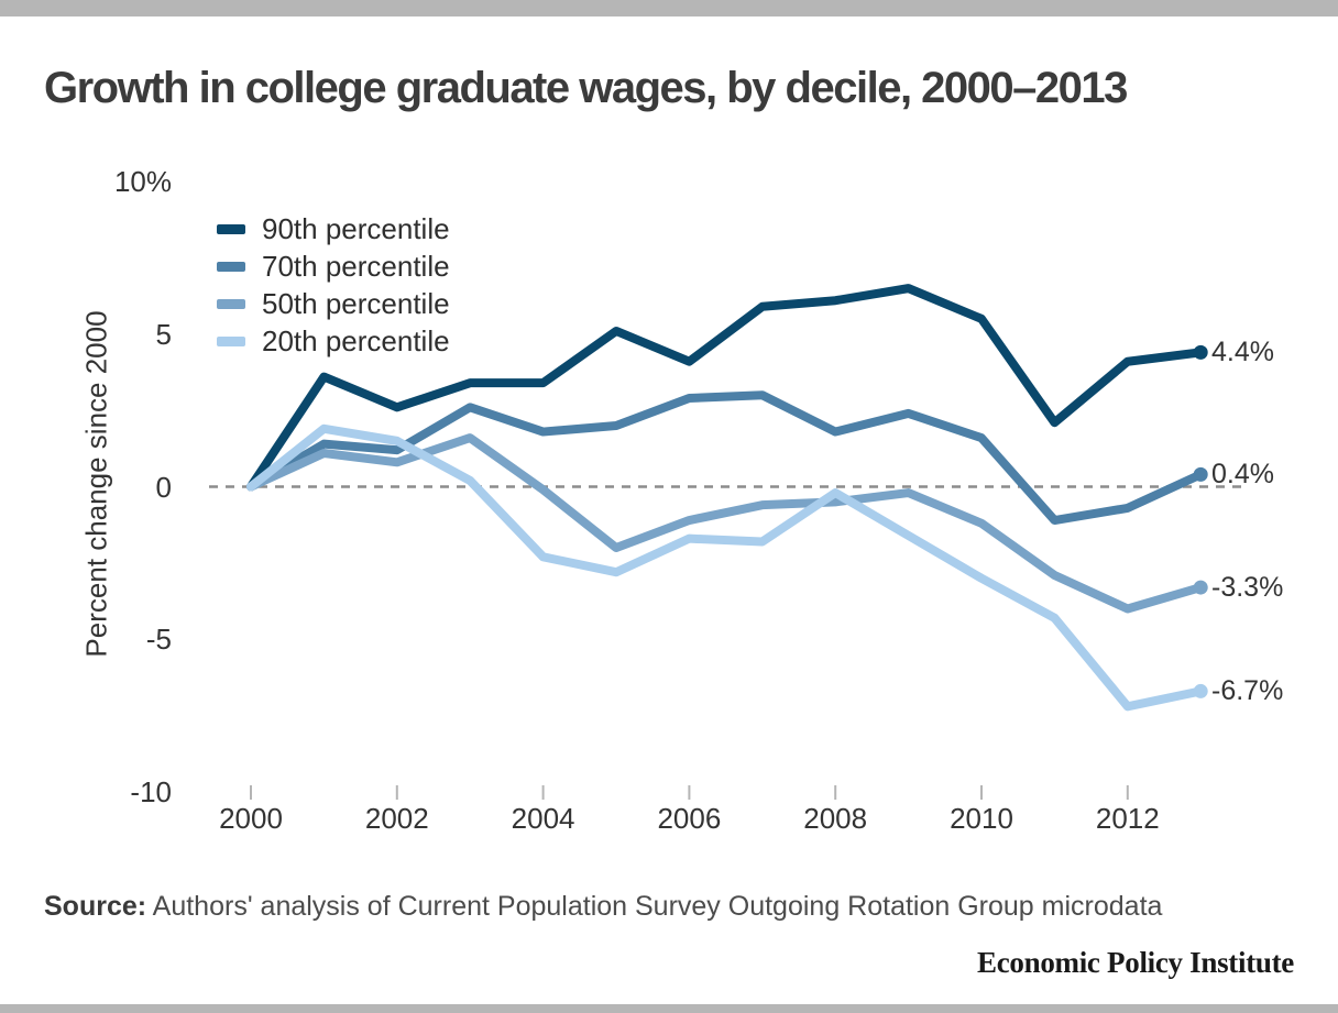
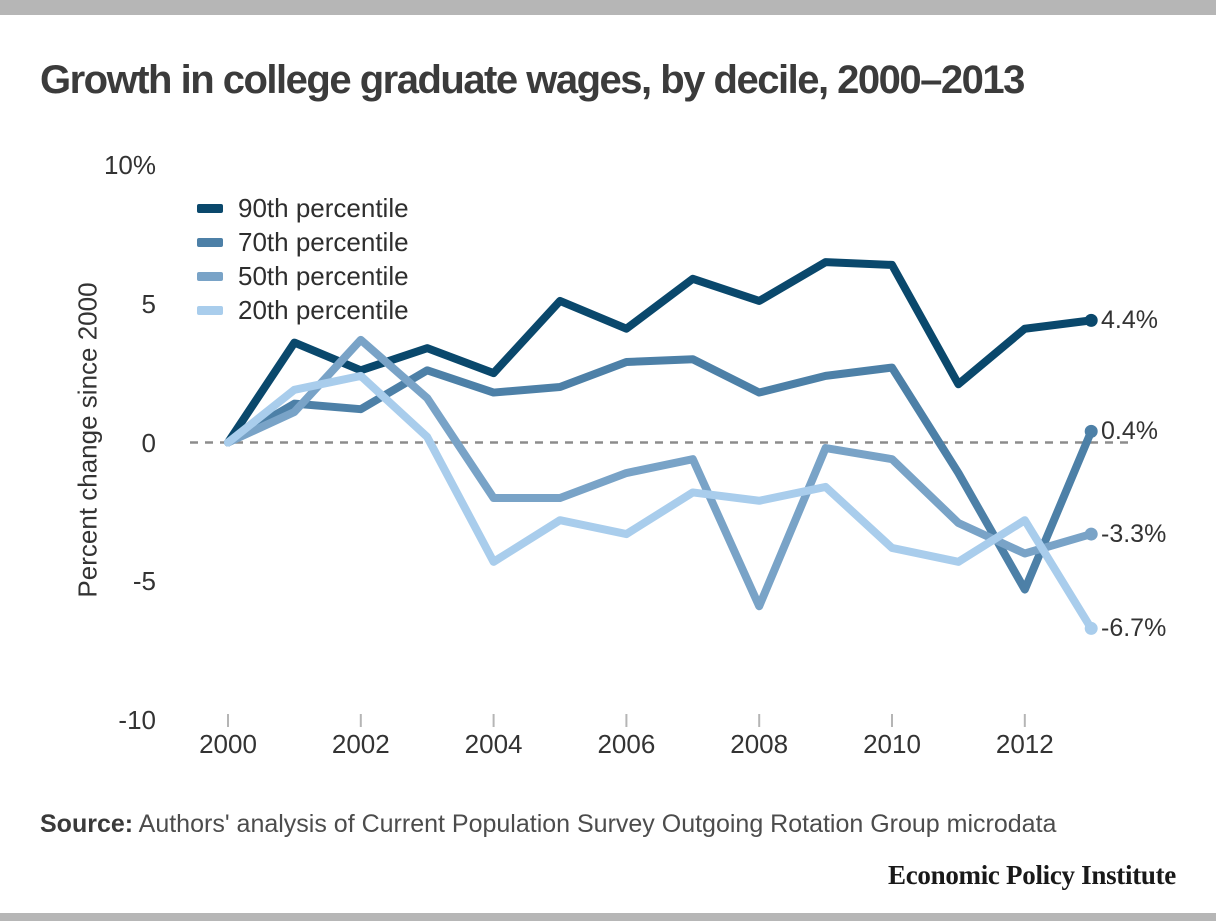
50th percentile/2002: 0.8% -> 3.7%
20th percentile/2002: 1.5% -> 2.4%
90th percentile/2004: 3.4% -> 2.5%
50th percentile/2004: -0.1% -> -2.0%
20th percentile/2004: -2.3% -> -4.3%
20th percentile/2006: -1.7% -> -3.3%
90th percentile/2008: 6.1% -> 5.1%
50th percentile/2008: -0.5% -> -5.9%
20th percentile/2008: -0.2% -> -2.1%
90th percentile/2010: 5.5% -> 6.4%
70th percentile/2010: 1.6% -> 2.7%
50th percentile/2010: -1.2% -> -0.6%
20th percentile/2010: -3.0% -> -3.8%
70th percentile/2012: -0.7% -> -5.3%
20th percentile/2012: -7.2% -> -2.8%
